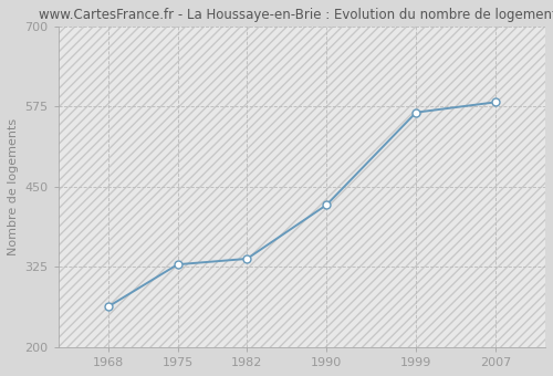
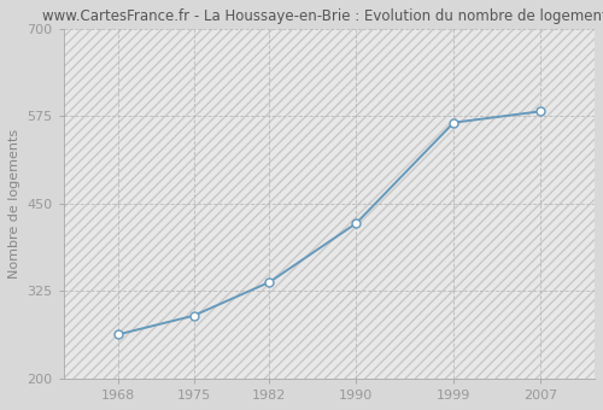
1975: 329 -> 290
